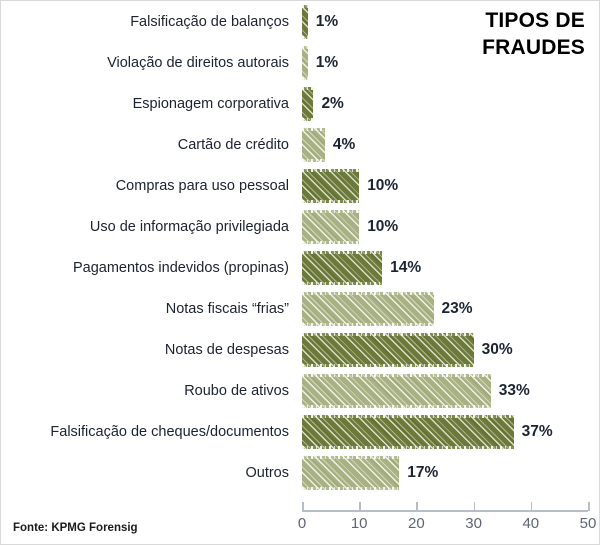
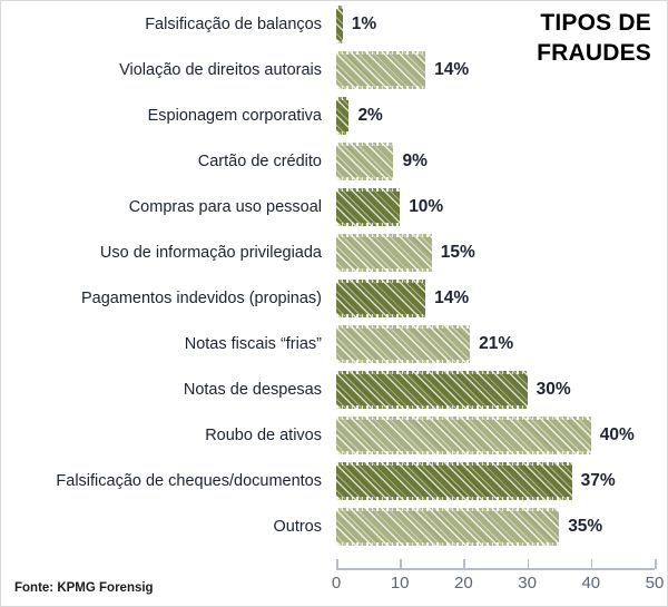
Violação de direitos autorais: 1% -> 14%
Cartão de crédito: 4% -> 9%
Uso de informação privilegiada: 10% -> 15%
Notas fiscais “frias”: 23% -> 21%
Roubo de ativos: 33% -> 40%
Outros: 17% -> 35%
